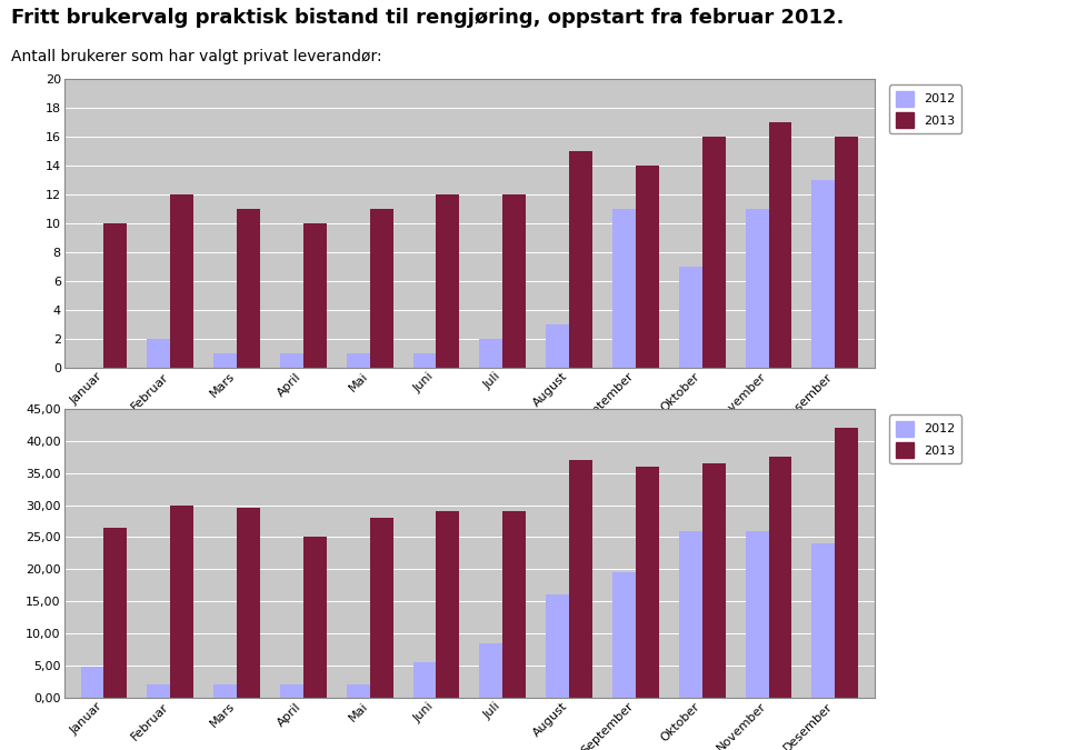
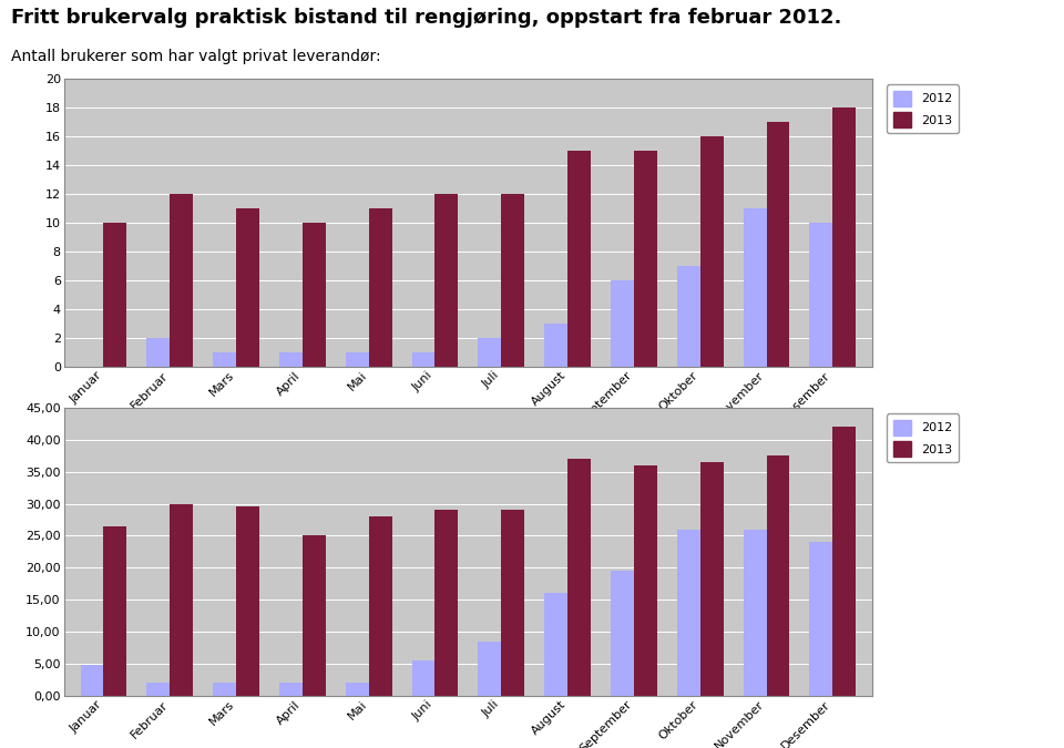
2012/September: 11 -> 6
2013/September: 14 -> 15
2012/Desember: 13 -> 10
2013/Desember: 16 -> 18
